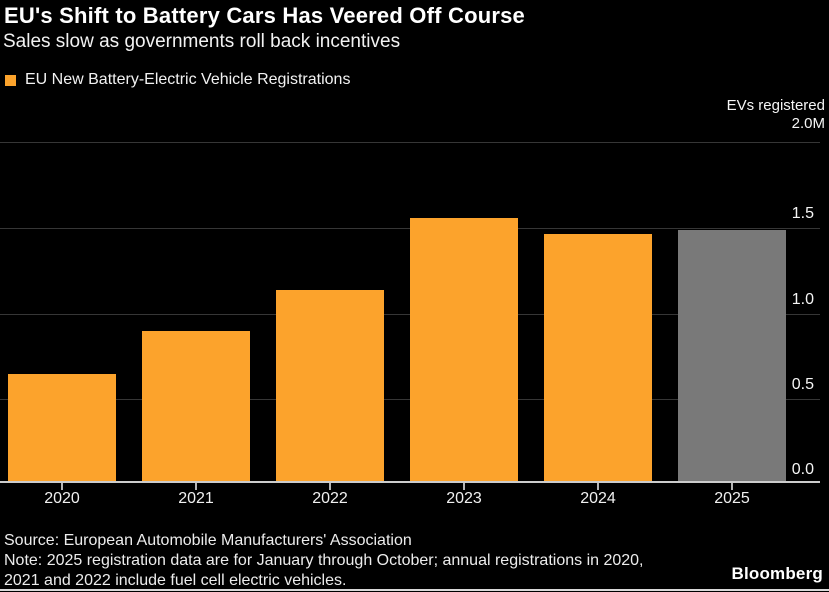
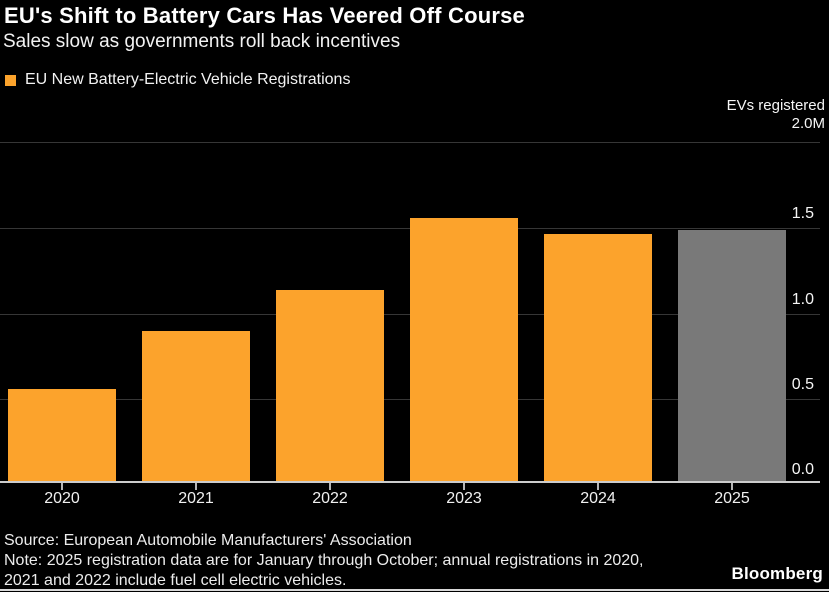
2020: 0.63M -> 0.54M
